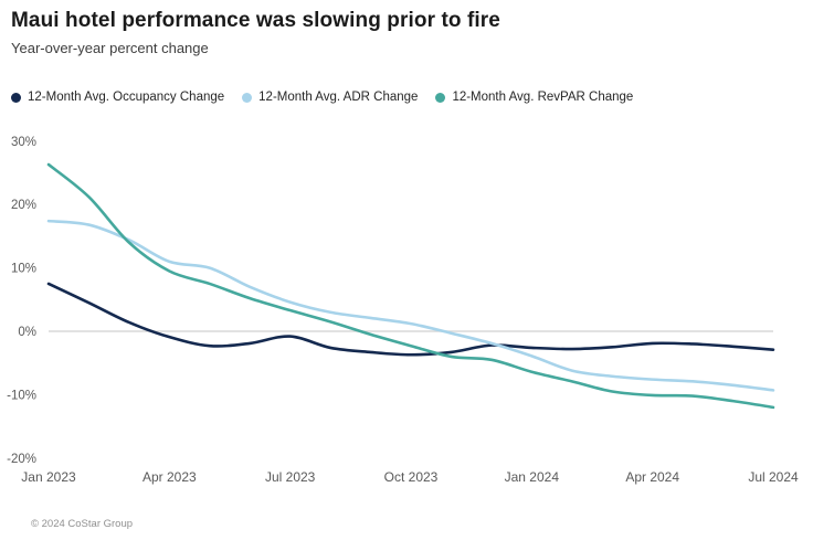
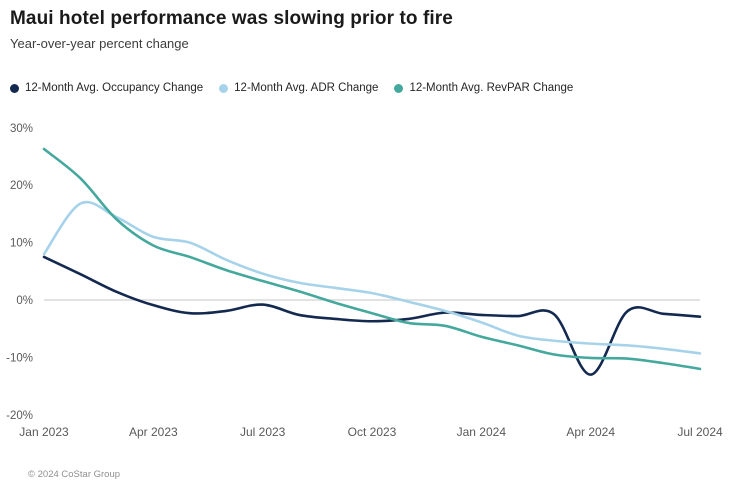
12-Month Avg. ADR Change/Jan 2023: 17% -> 8%
12-Month Avg. Occupancy Change/Apr 2024: -2% -> -13%
